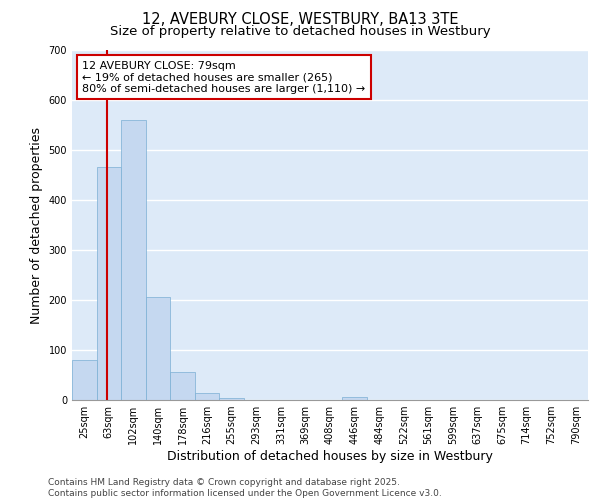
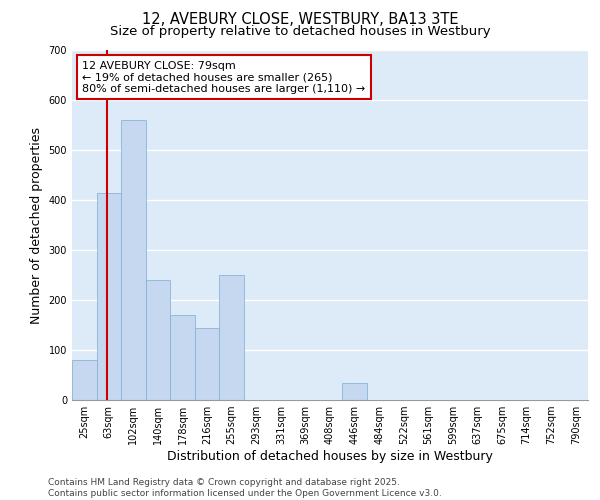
63sqm: 467 -> 415
140sqm: 207 -> 240
178sqm: 57 -> 170
216sqm: 15 -> 145
255sqm: 5 -> 250
446sqm: 6 -> 35
